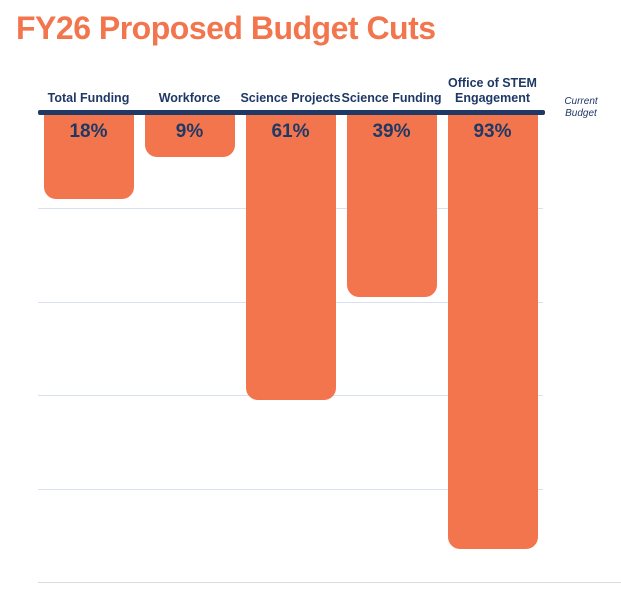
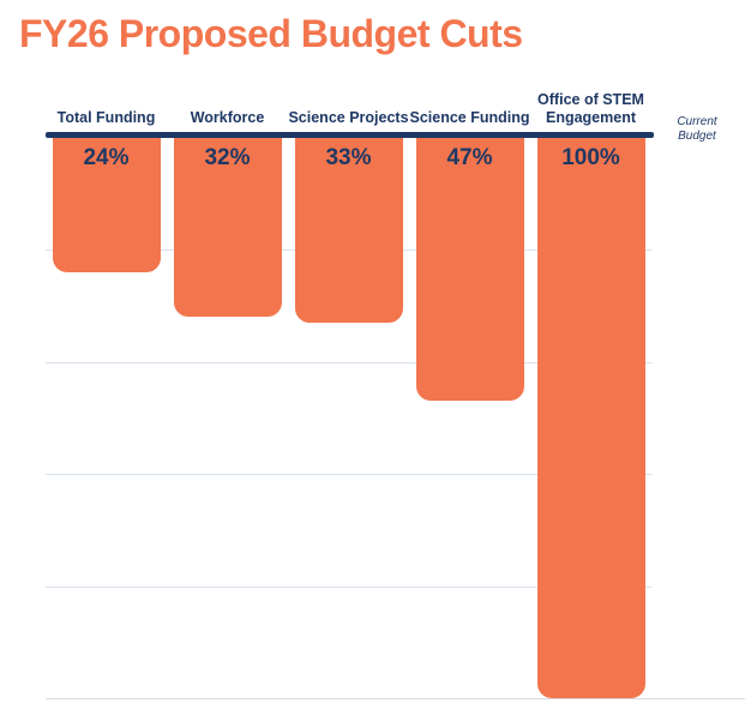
Total Funding: 18% -> 24%
Workforce: 9% -> 32%
Science Projects: 61% -> 33%
Science Funding: 39% -> 47%
Office of STEM Engagement: 93% -> 100%
